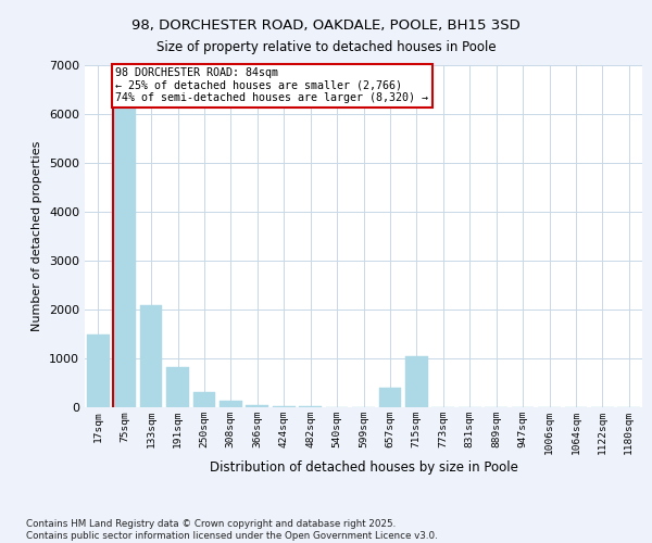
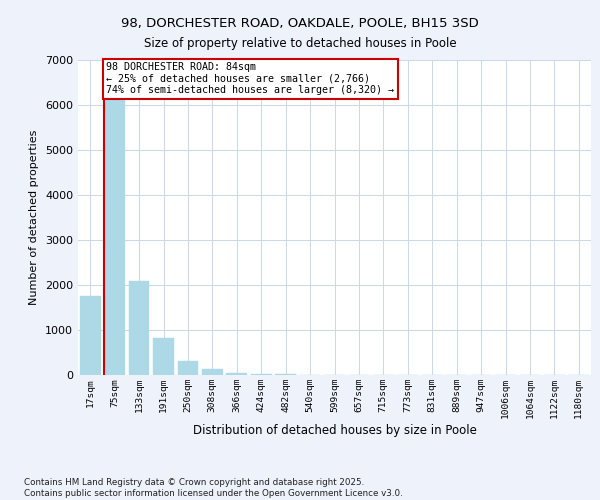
17sqm: 1500 -> 1750
657sqm: 400 -> 0
715sqm: 1050 -> 0
